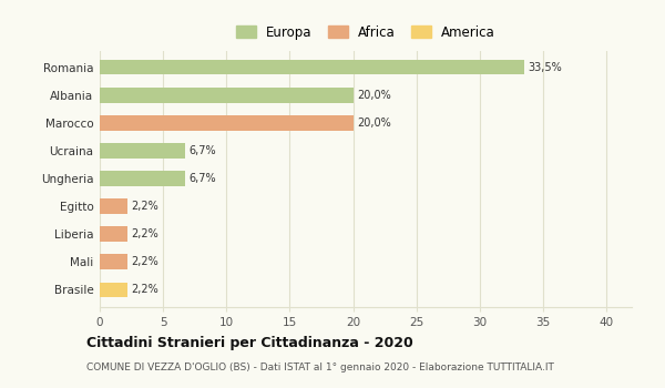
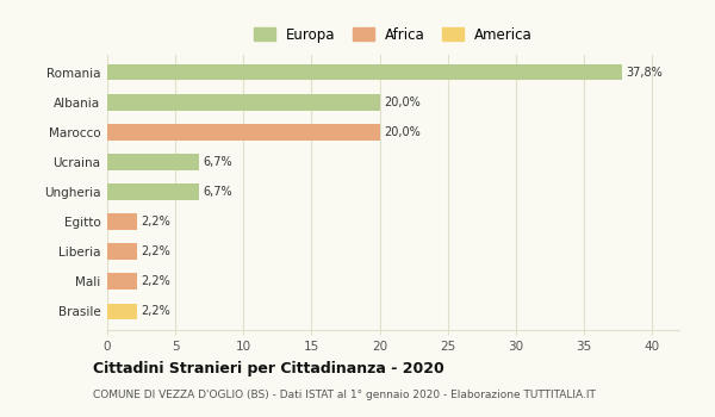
Romania: 33,5% -> 37,8%
